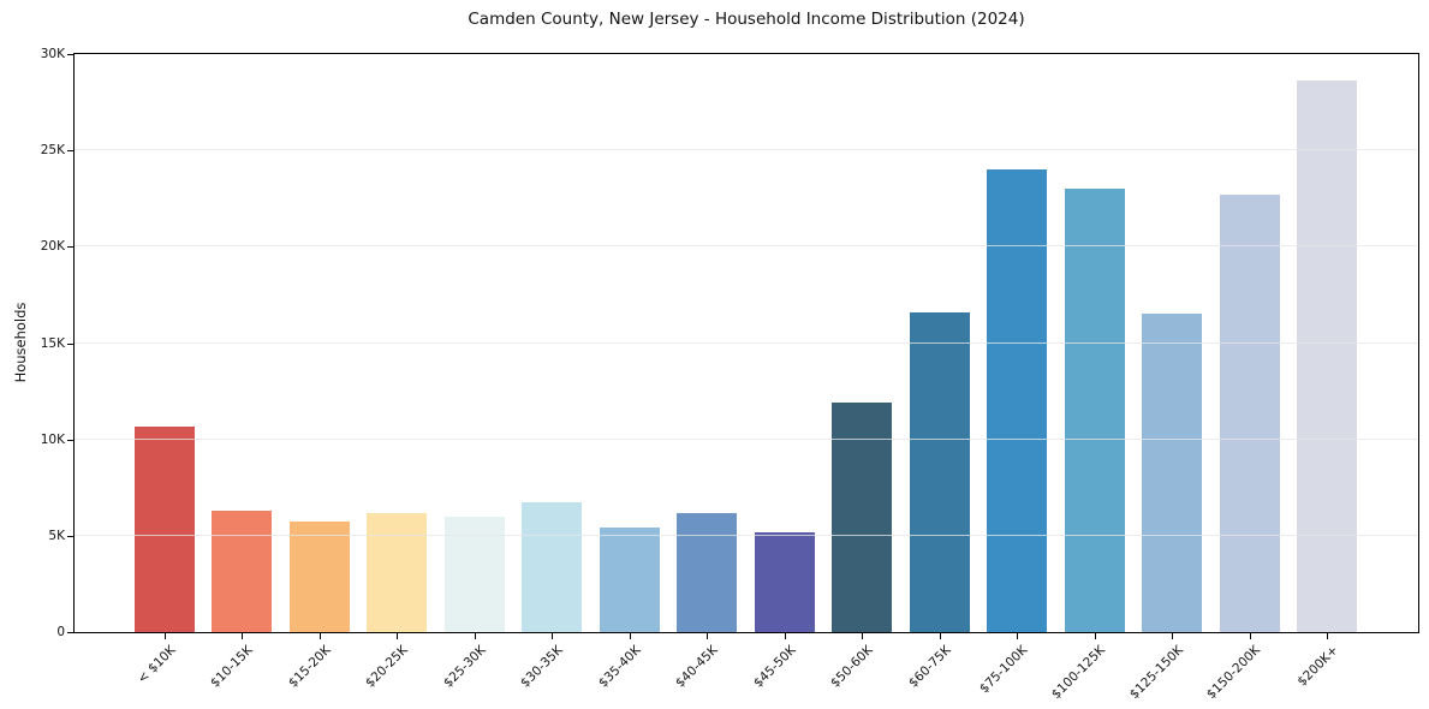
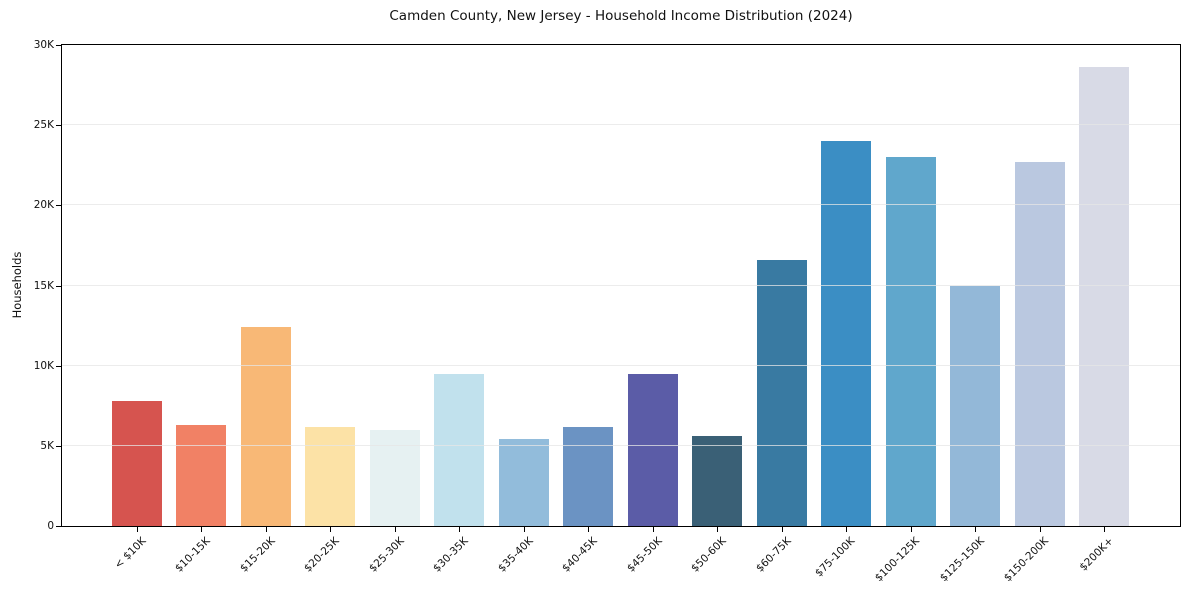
< $10K: 10.6K -> 7.8K
$15-20K: 5.8K -> 12.4K
$30-35K: 6.8K -> 9.5K
$45-50K: 5.2K -> 9.5K
$50-60K: 11.9K -> 5.6K
$125-150K: 16.5K -> 15.0K
